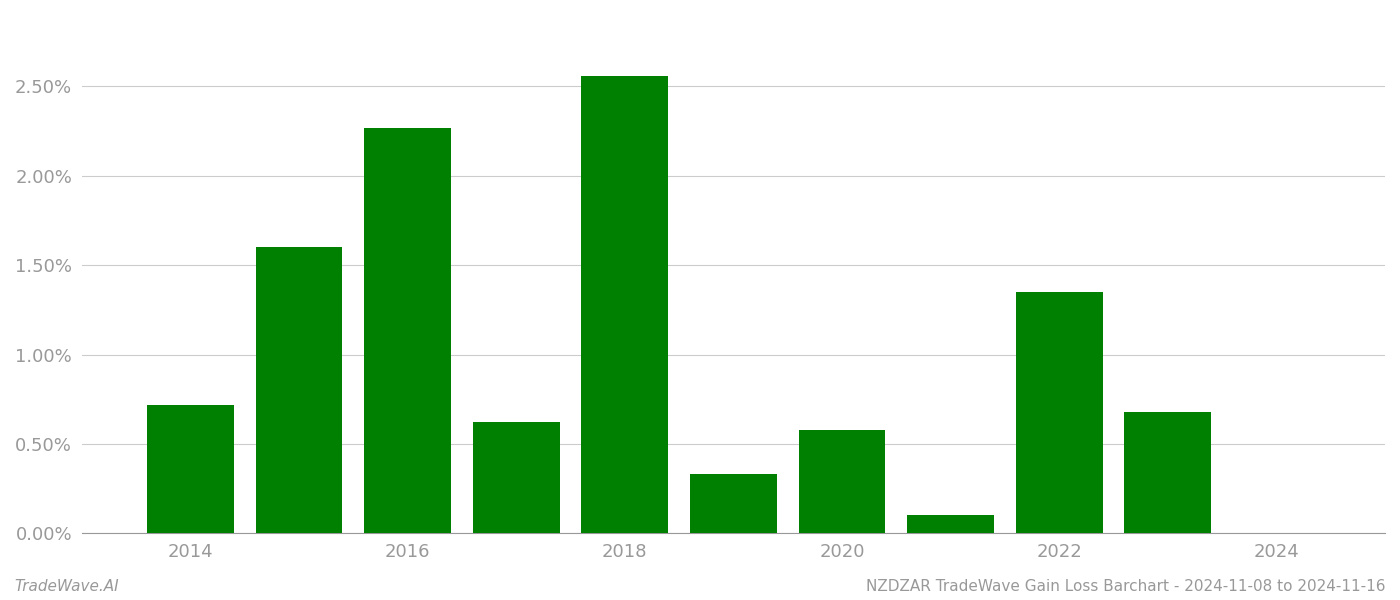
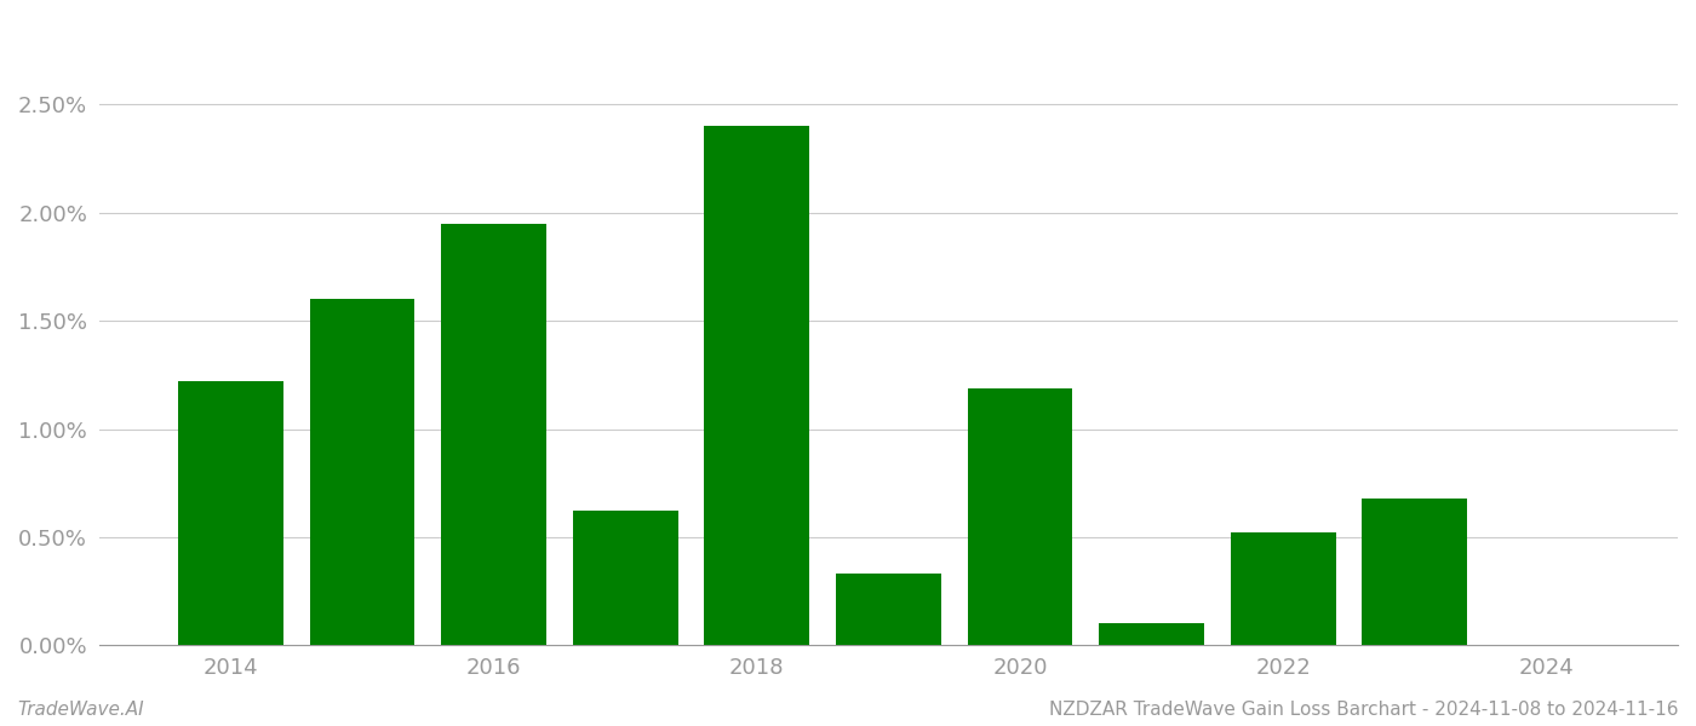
2014: 0.72% -> 1.22%
2016: 2.27% -> 1.95%
2018: 2.56% -> 2.40%
2020: 0.58% -> 1.19%
2022: 1.35% -> 0.52%
